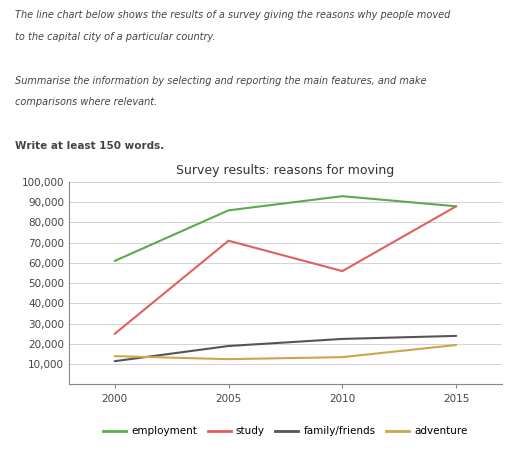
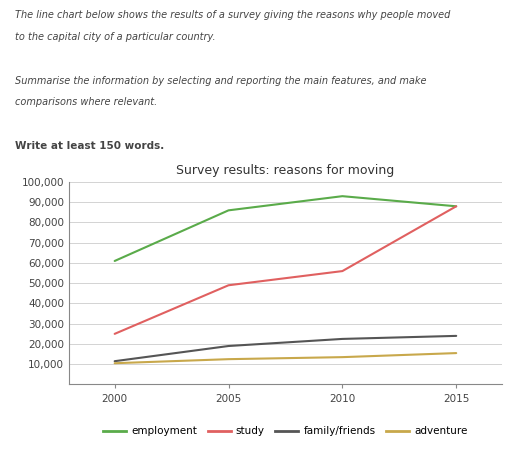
adventure/2000: 14,000 -> 10,500
study/2005: 71,000 -> 49,000
adventure/2015: 19,500 -> 15,500
